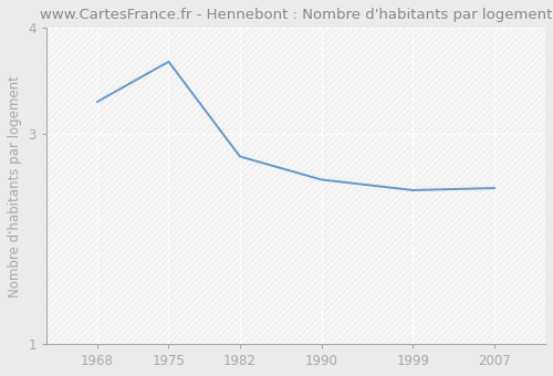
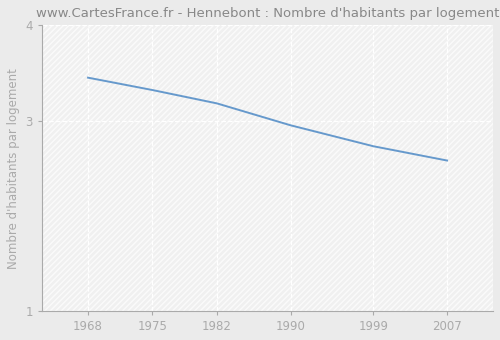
1968: 3.30 -> 3.45
1975: 3.68 -> 3.32
1982: 2.78 -> 3.18
1990: 2.56 -> 2.95
1999: 2.46 -> 2.73
2007: 2.48 -> 2.58
